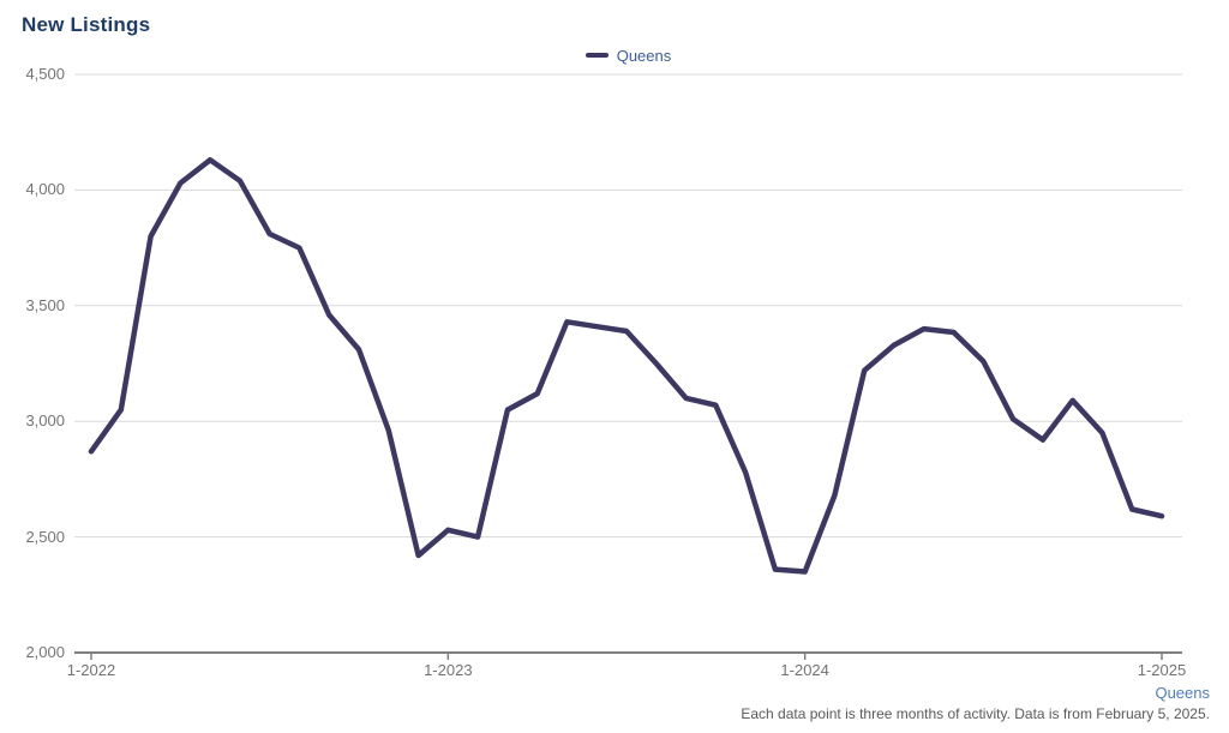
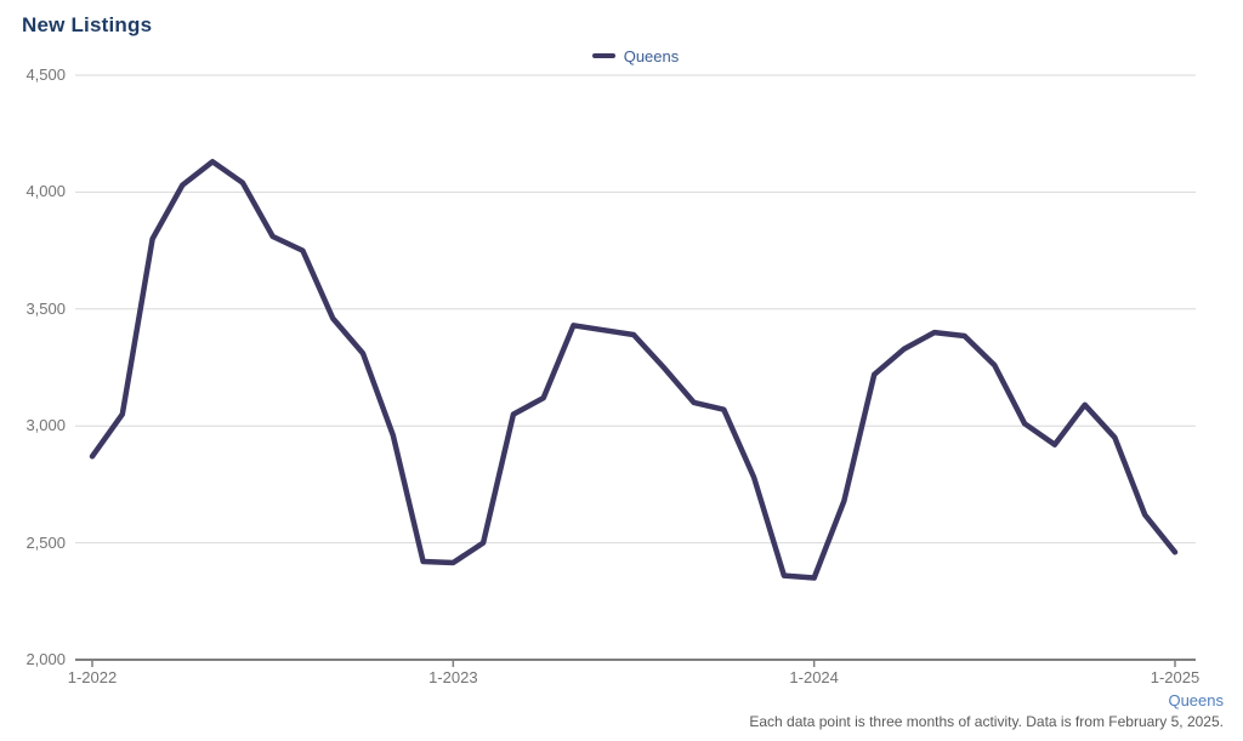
1-2023: 2530 -> 2420
1-2025: 2590 -> 2460
